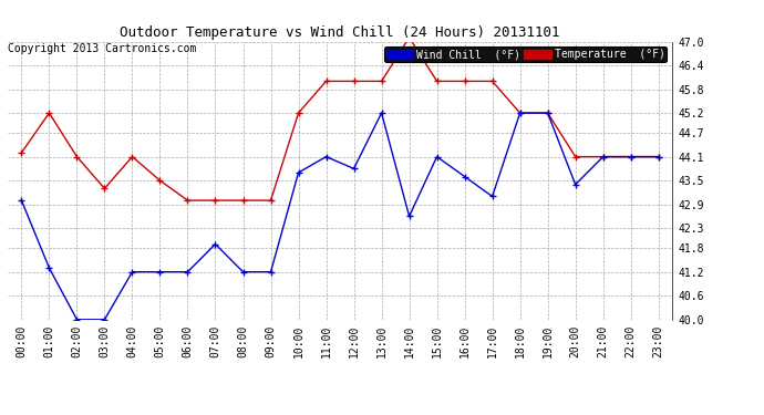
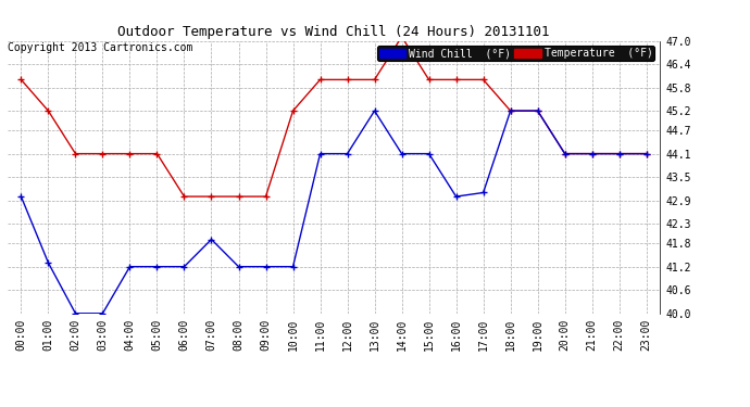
Temperature (°F)/00:00: 44.2 -> 46.0
Temperature (°F)/03:00: 43.3 -> 44.1
Temperature (°F)/05:00: 43.5 -> 44.1
Wind Chill (°F)/10:00: 43.7 -> 41.2
Wind Chill (°F)/12:00: 43.8 -> 44.1
Wind Chill (°F)/14:00: 42.6 -> 44.1
Wind Chill (°F)/16:00: 43.6 -> 43.0
Wind Chill (°F)/20:00: 43.4 -> 44.1
